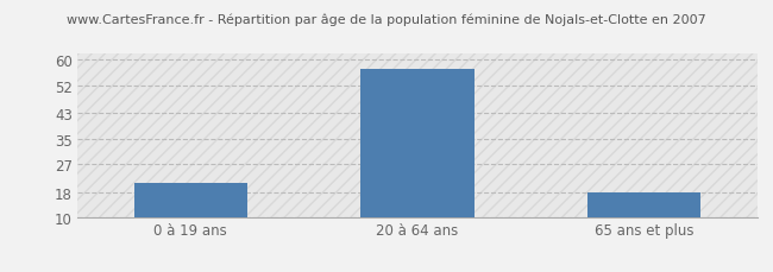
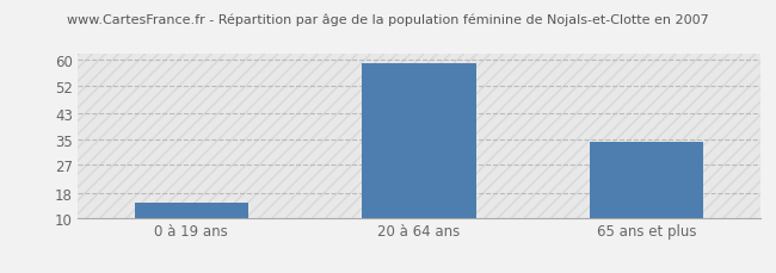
0 à 19 ans: 21 -> 15
20 à 64 ans: 57 -> 59
65 ans et plus: 18 -> 34
